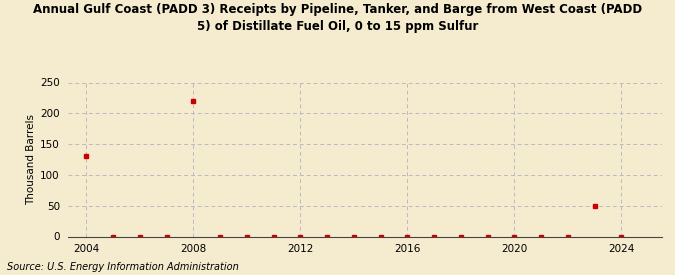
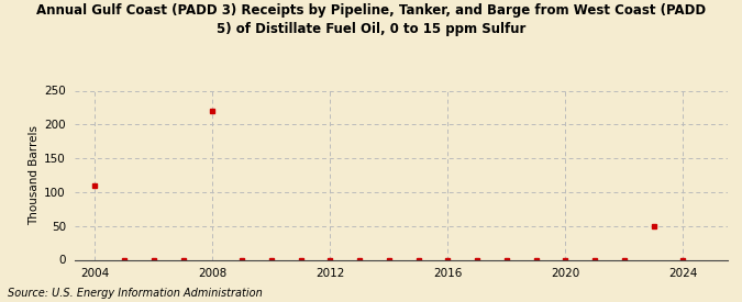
2004: 130 -> 110
